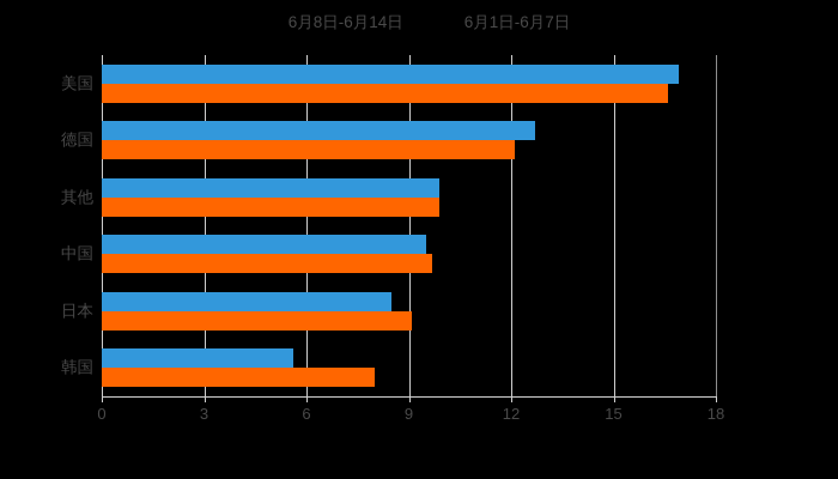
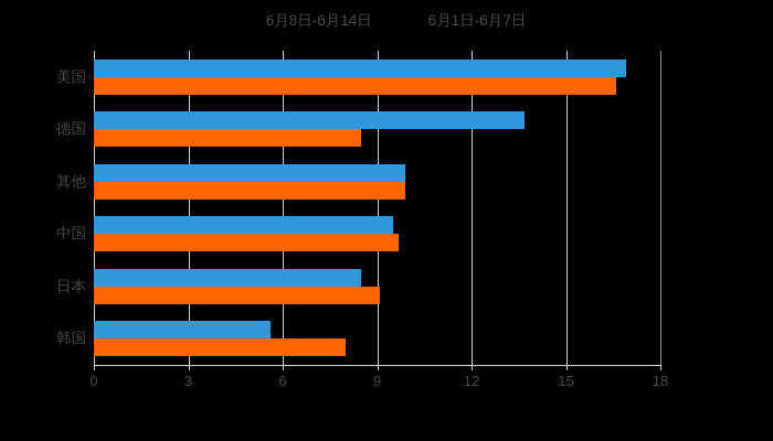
6月8日-6月14日/德国: 12.7 -> 13.7
6月1日-6月7日/德国: 12.1 -> 8.5
